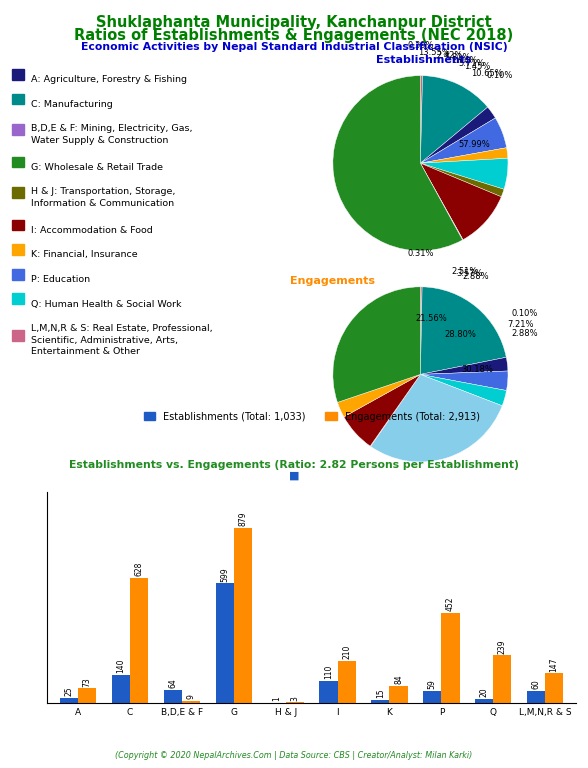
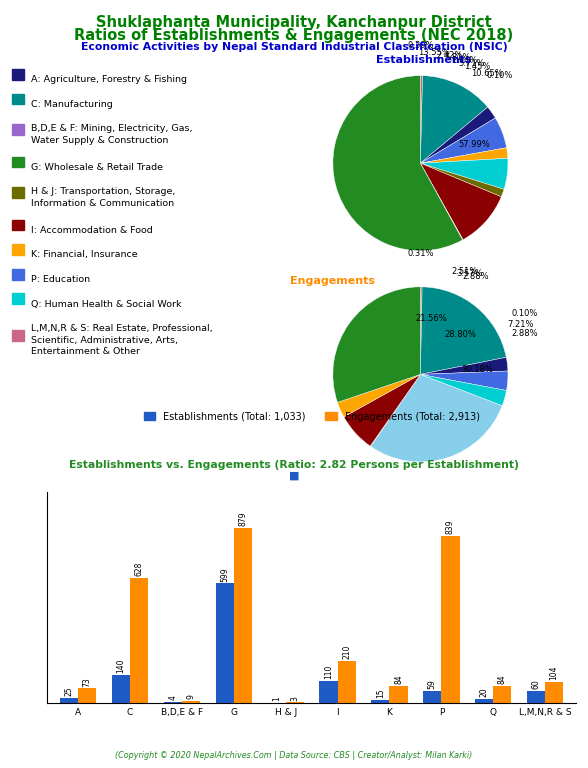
Establishments (Total: 1,033)/B,D,E & F: 64 -> 4
Engagements (Total: 2,913)/P: 452 -> 839
Engagements (Total: 2,913)/Q: 239 -> 84
Engagements (Total: 2,913)/L,M,N,R & S: 147 -> 104
